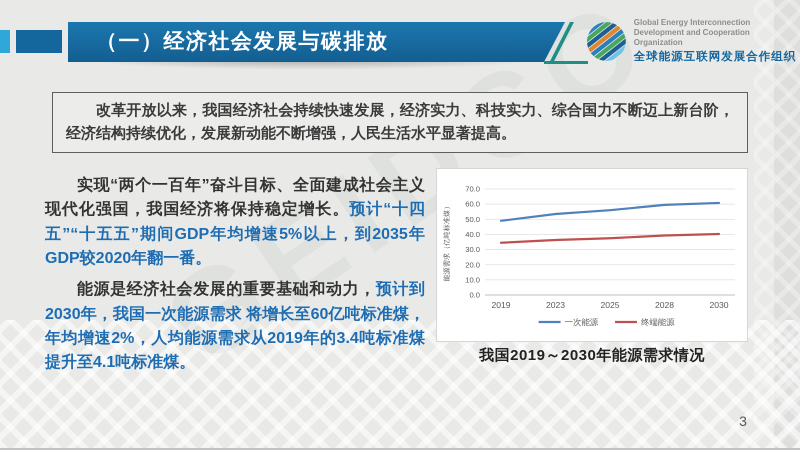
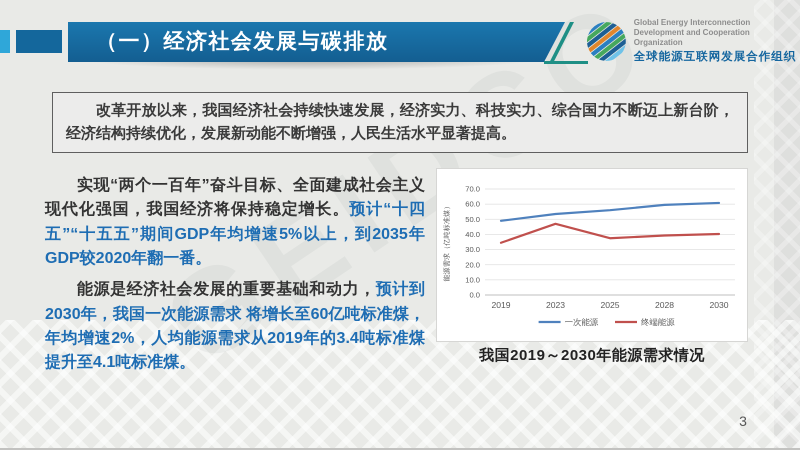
终端能源/2023: 36 -> 47
